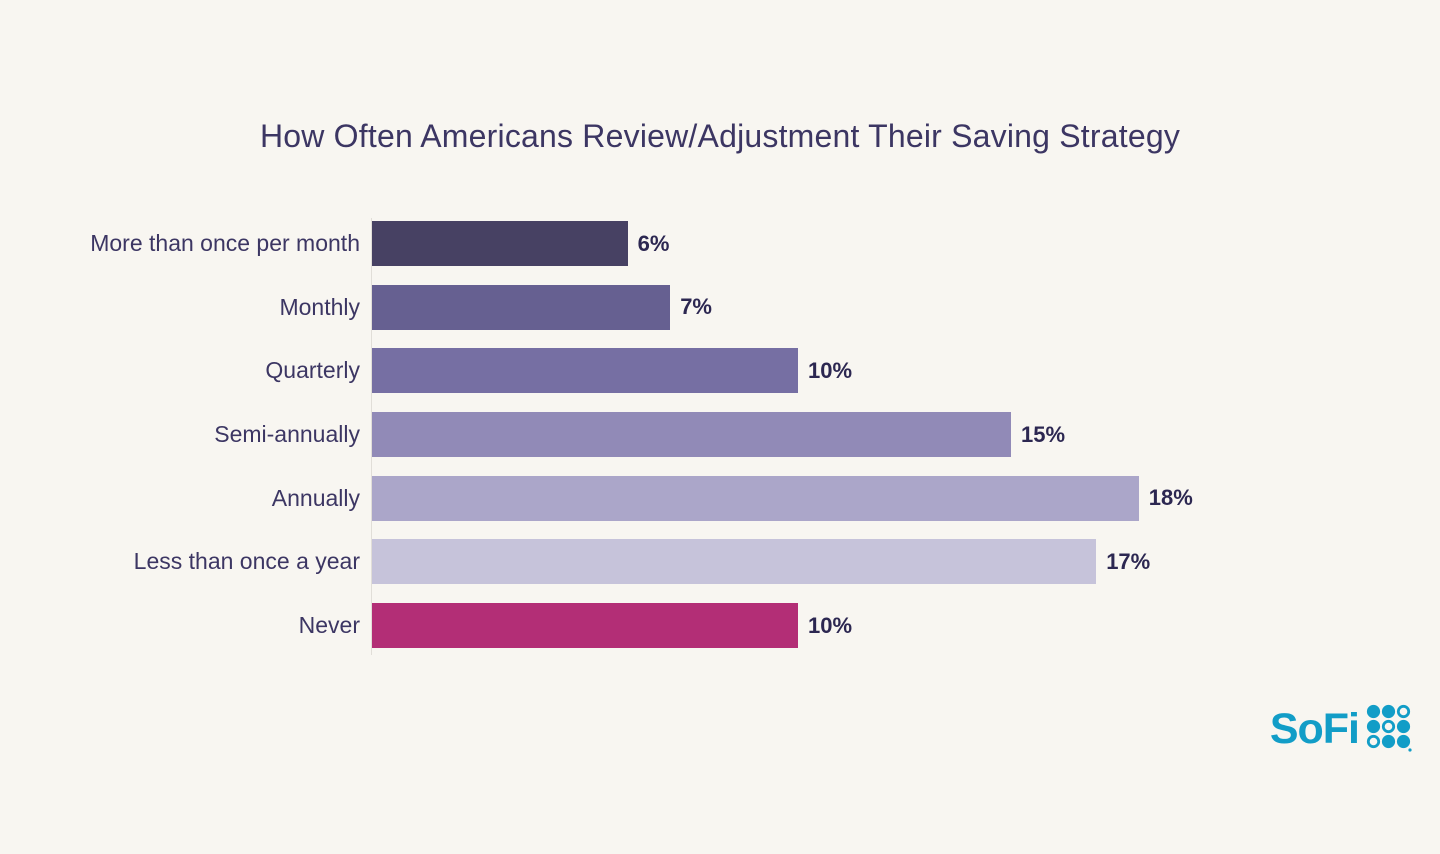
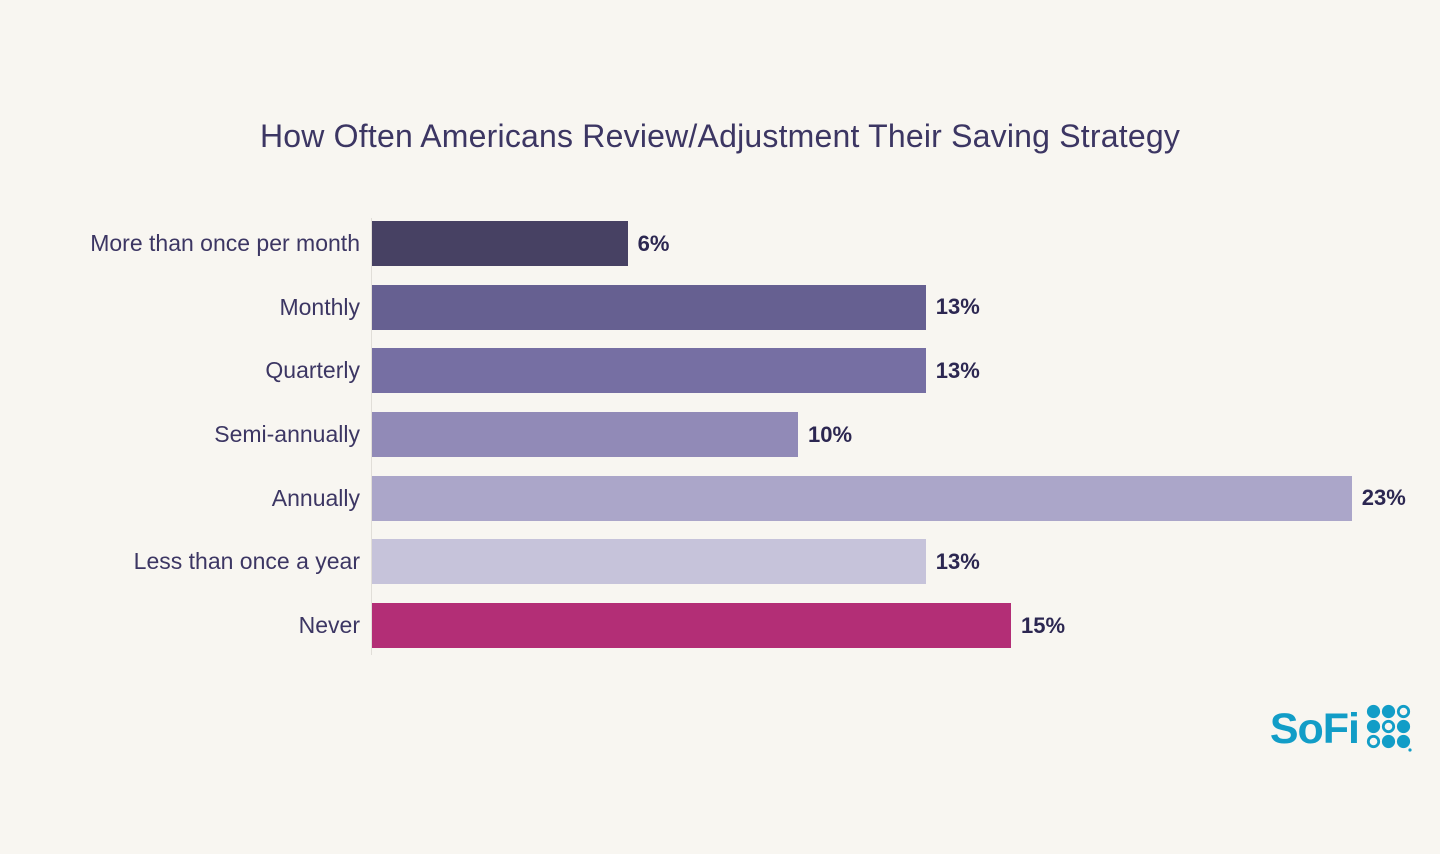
Monthly: 7% -> 13%
Quarterly: 10% -> 13%
Semi-annually: 15% -> 10%
Annually: 18% -> 23%
Less than once a year: 17% -> 13%
Never: 10% -> 15%
